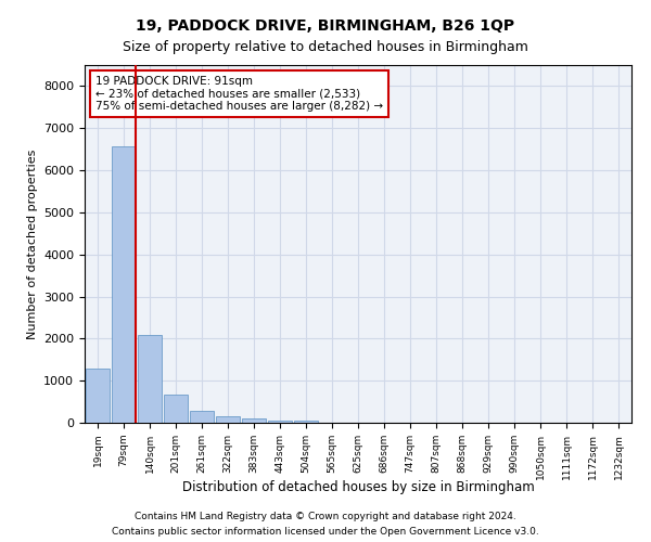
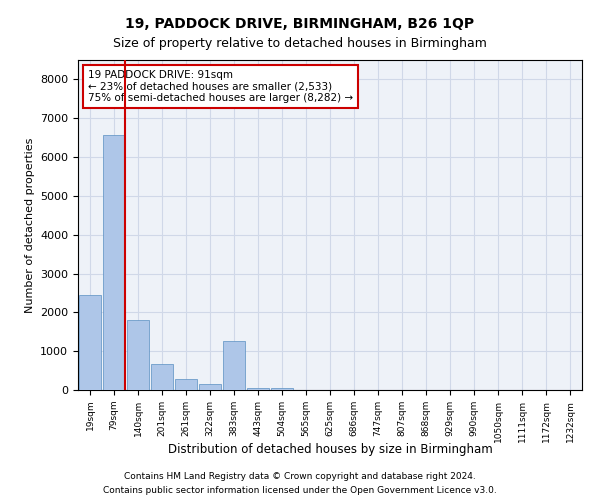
19sqm: 1300 -> 2450
140sqm: 2080 -> 1800
383sqm: 100 -> 1250
